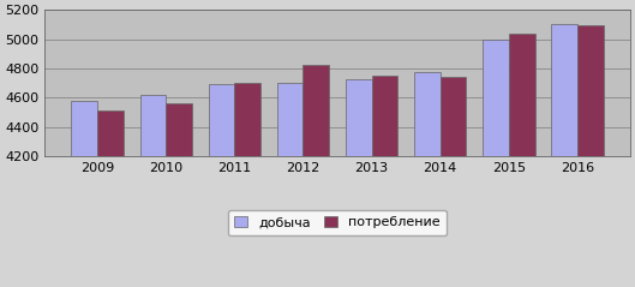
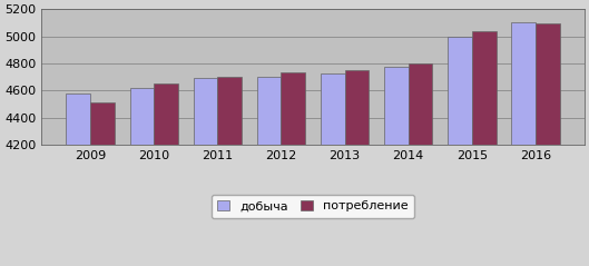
потребление/2010: 4560 -> 4660
потребление/2012: 4820 -> 4730
потребление/2014: 4740 -> 4800
